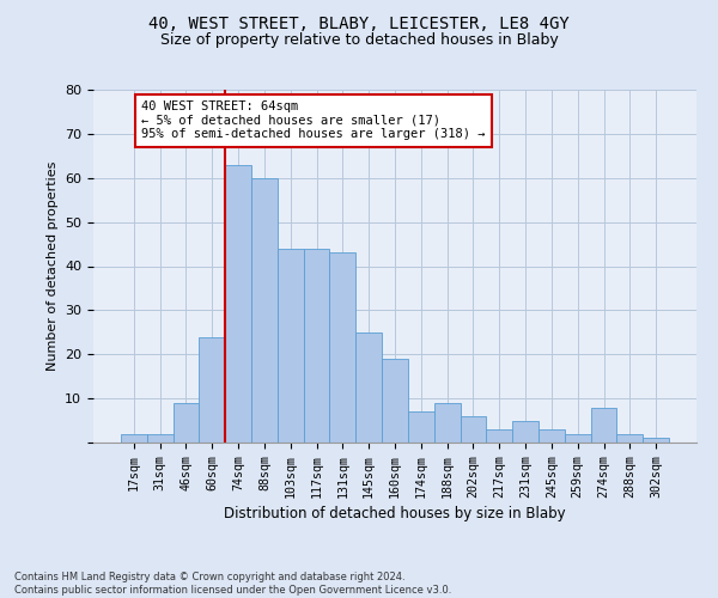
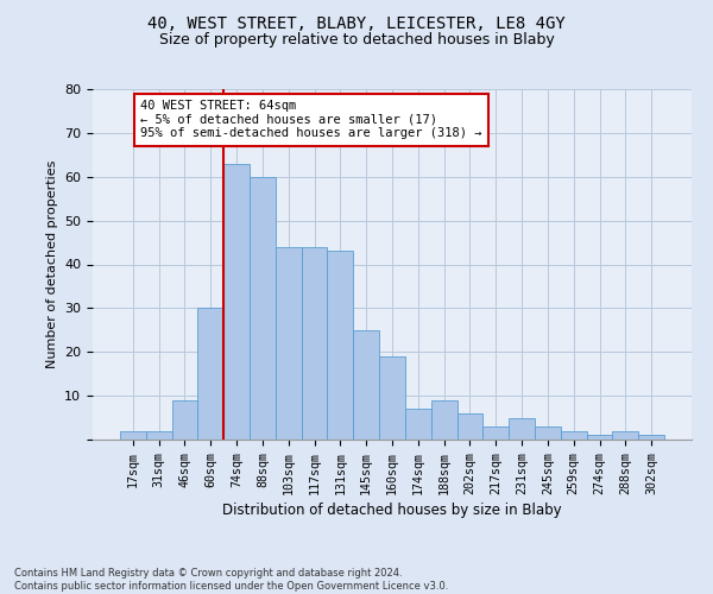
60sqm: 24 -> 30
274sqm: 8 -> 1
